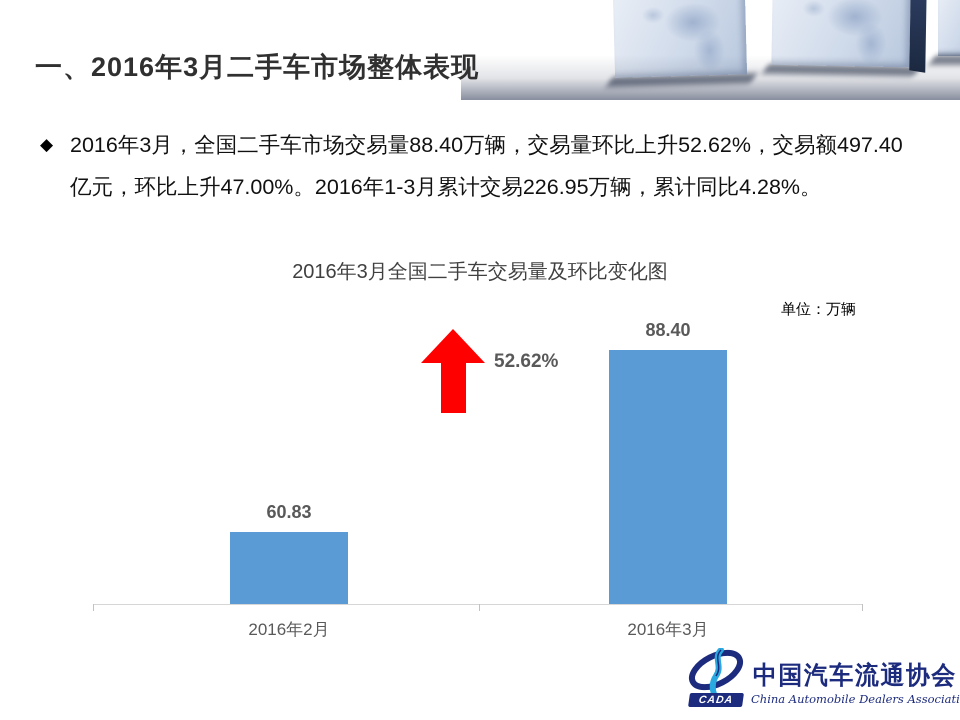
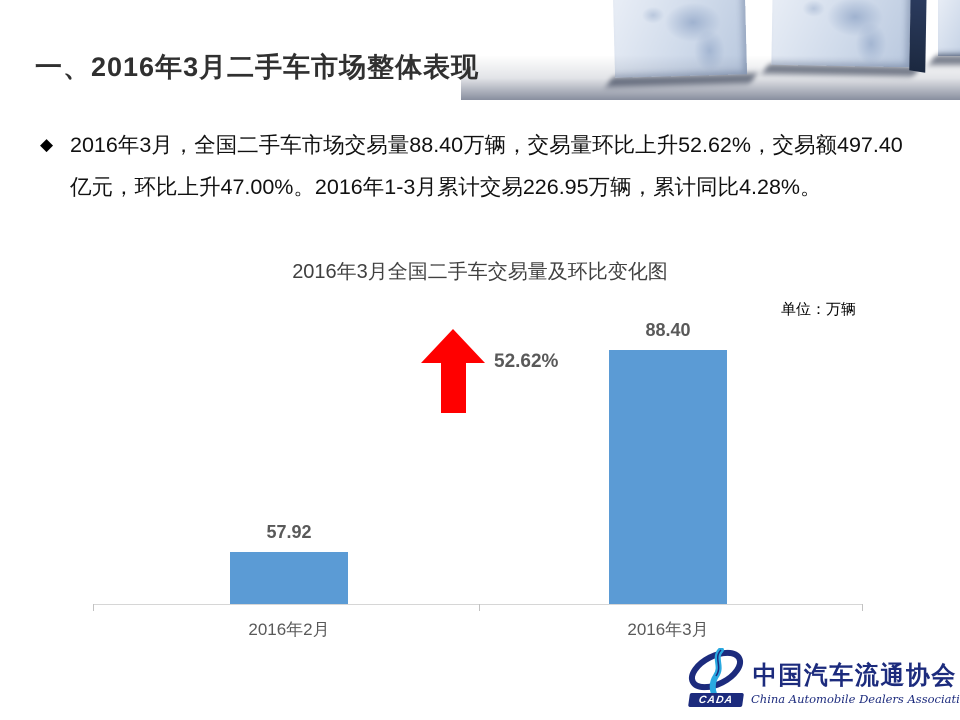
2016年2月: 60.83 -> 57.92
